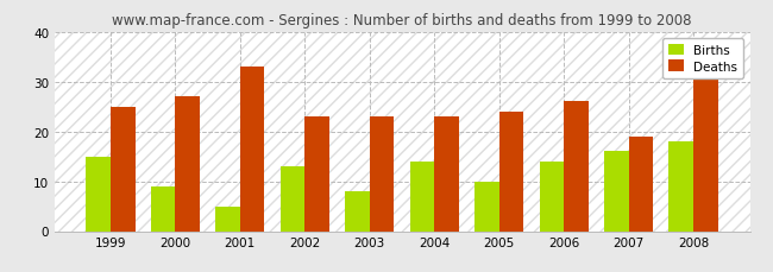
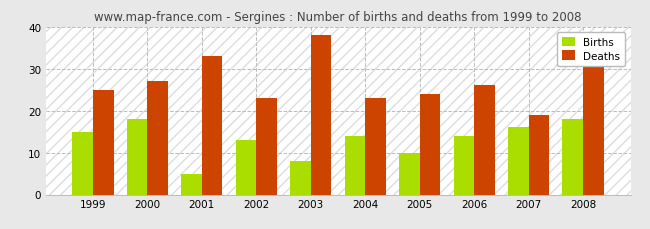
Births/2000: 9 -> 18
Deaths/2003: 23 -> 38
